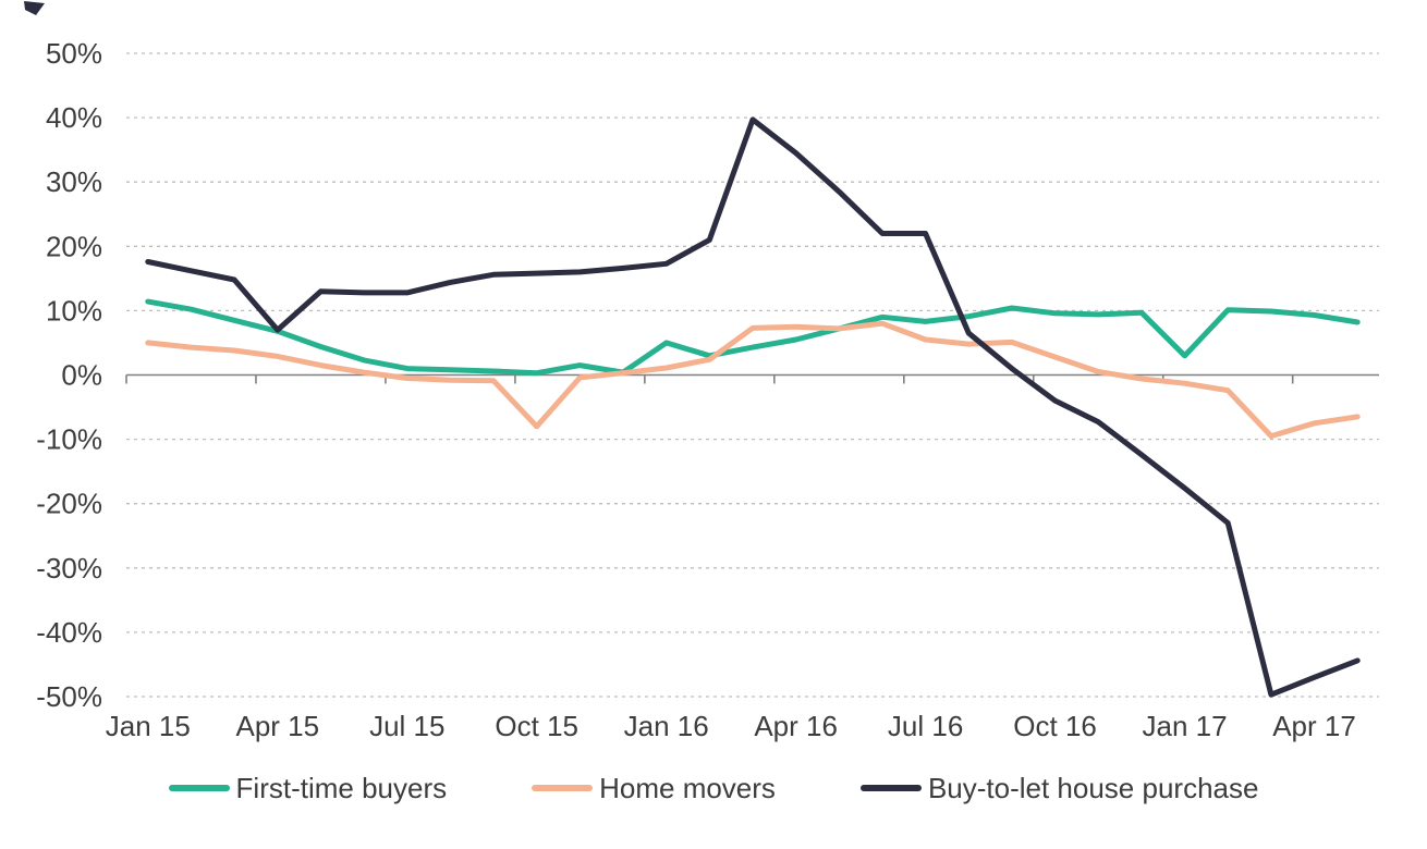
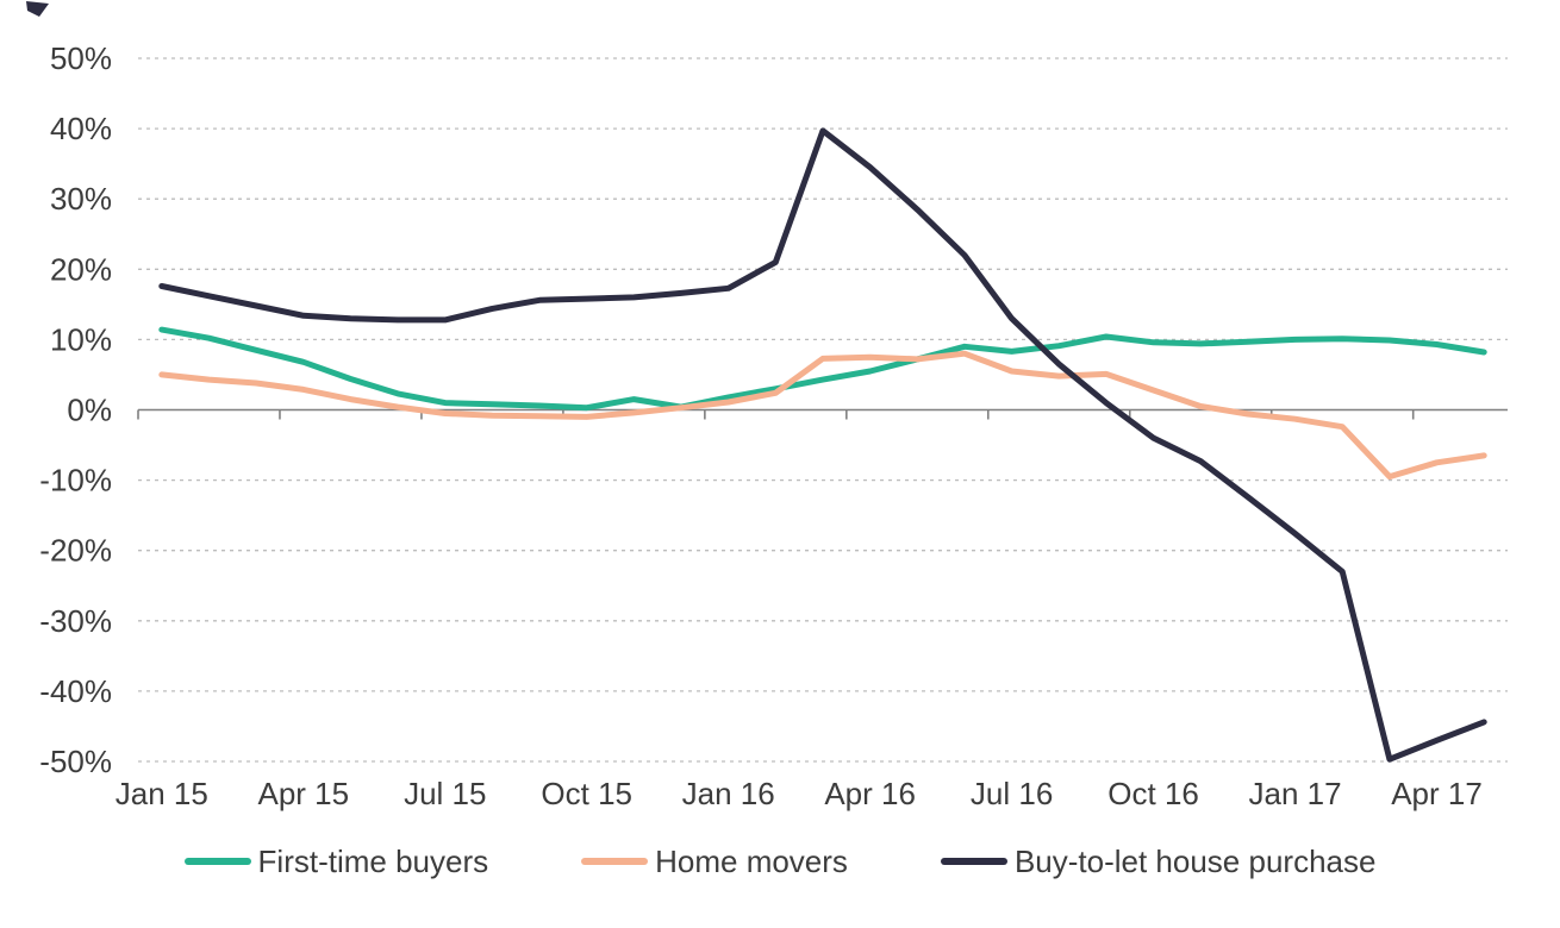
Buy-to-let house purchase/Apr 15: 7% -> 13%
Home movers/Oct 15: -8% -> -1%
First-time buyers/Jan 16: 5% -> 2%
Buy-to-let house purchase/Jul 16: 22% -> 13%
First-time buyers/Jan 17: 3% -> 10%
